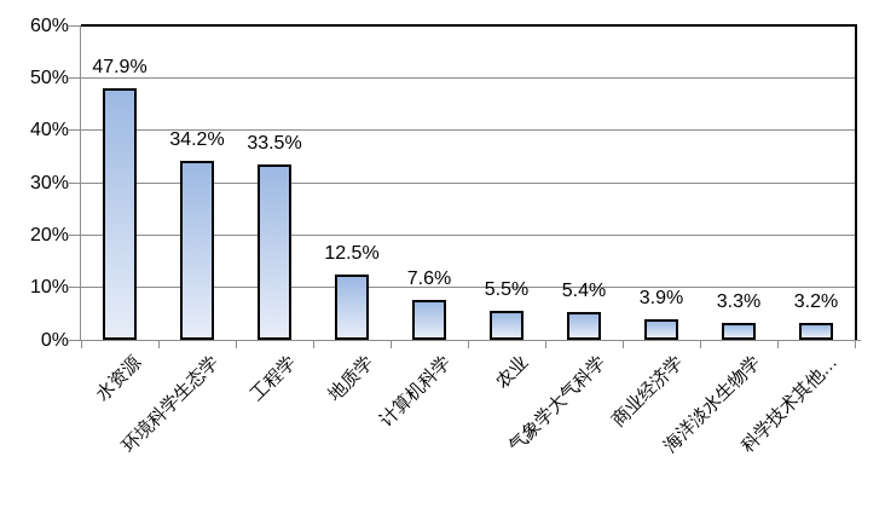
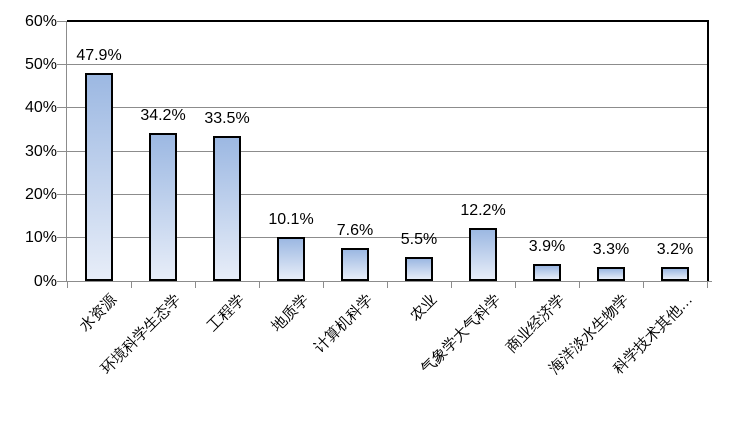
地质学: 12.5% -> 10.1%
气象学大气科学: 5.4% -> 12.2%
